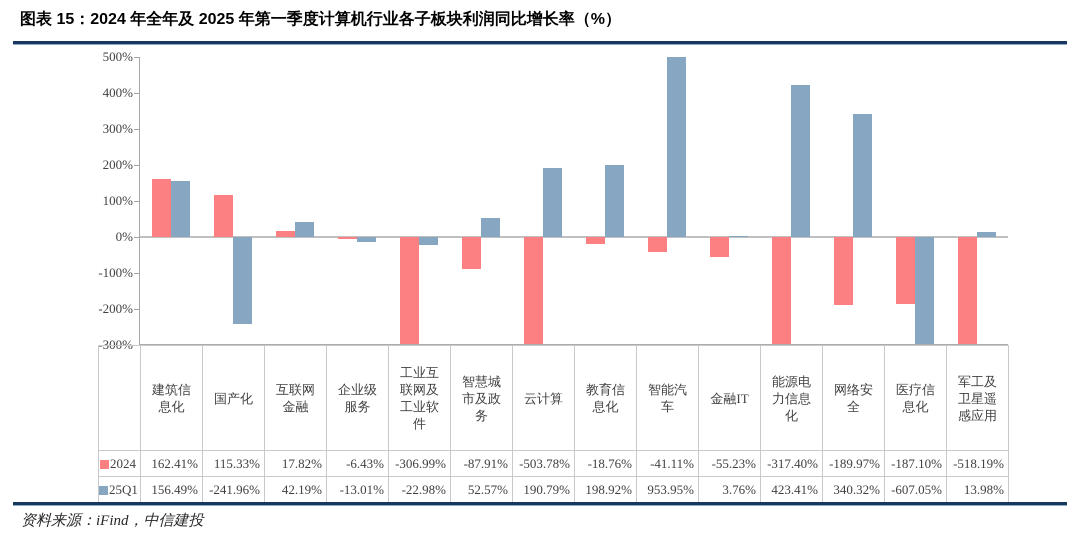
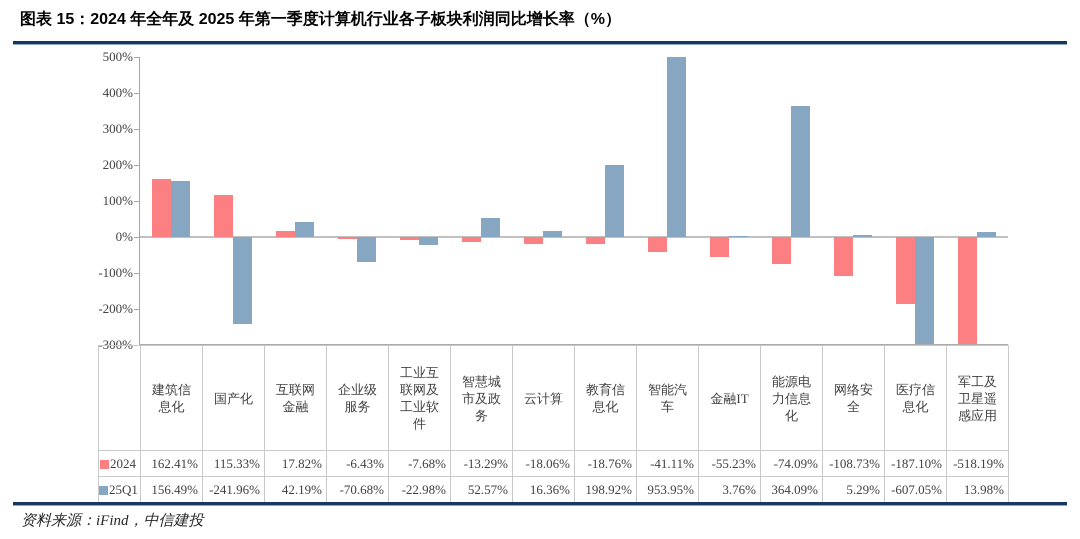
25Q1/企业级服务: -13.01% -> -70.68%
2024/工业互联网及工业软件: -306.99% -> -7.68%
2024/智慧城市及政务: -87.91% -> -13.29%
2024/云计算: -503.78% -> -18.06%
25Q1/云计算: 190.79% -> 16.36%
2024/能源电力信息化: -317.40% -> -74.09%
25Q1/能源电力信息化: 423.41% -> 364.09%
2024/网络安全: -189.97% -> -108.73%
25Q1/网络安全: 340.32% -> 5.29%
